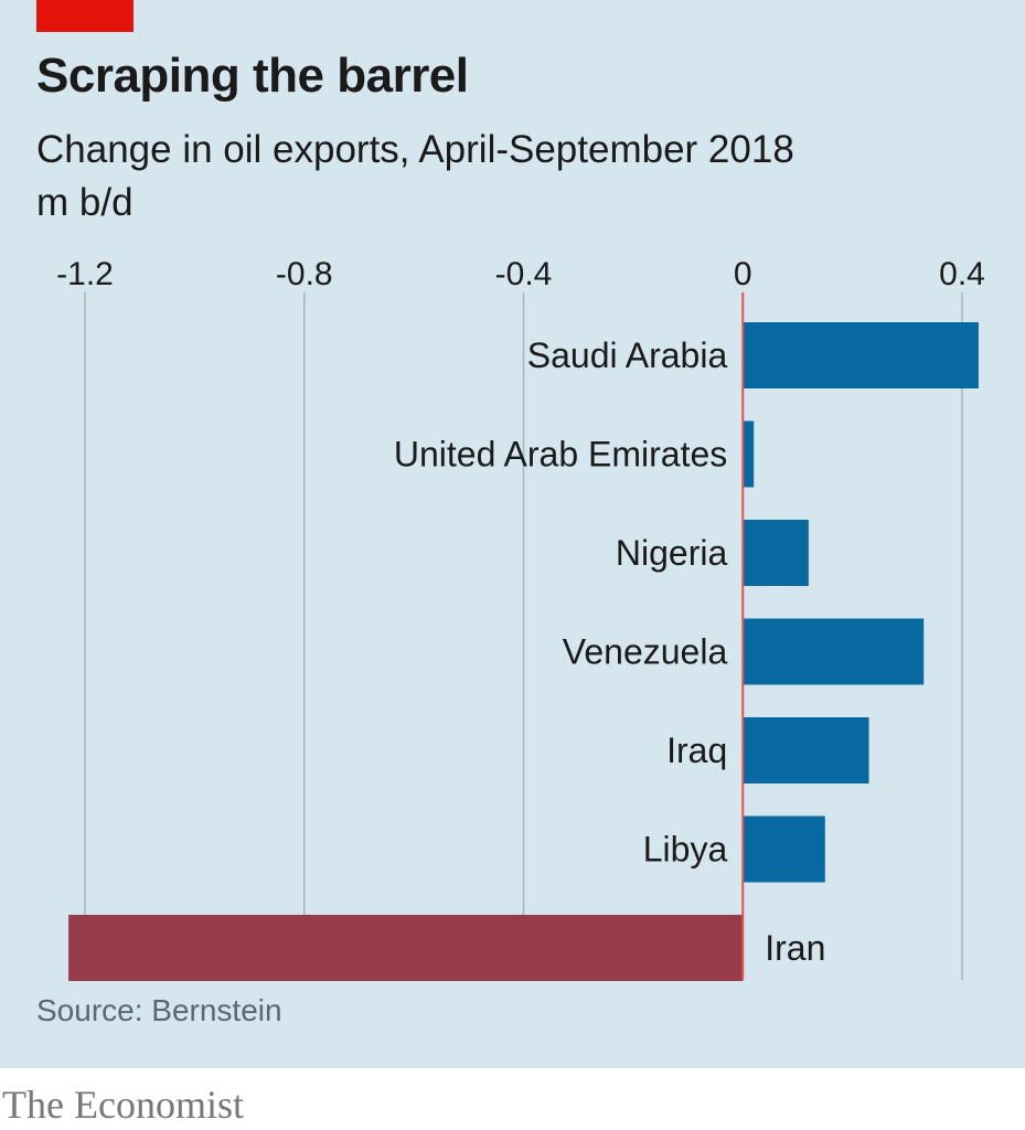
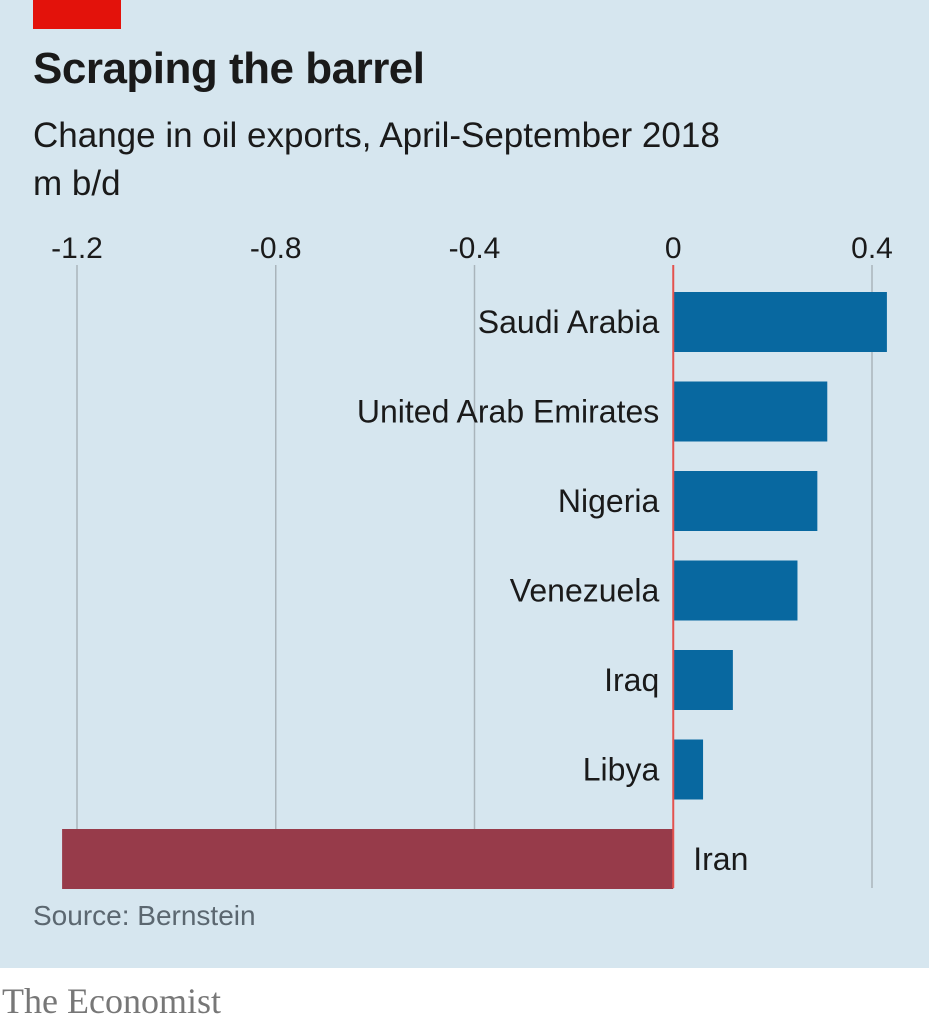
United Arab Emirates: 0.02 -> 0.31
Nigeria: 0.12 -> 0.29
Venezuela: 0.33 -> 0.25
Iraq: 0.23 -> 0.12
Libya: 0.15 -> 0.06
